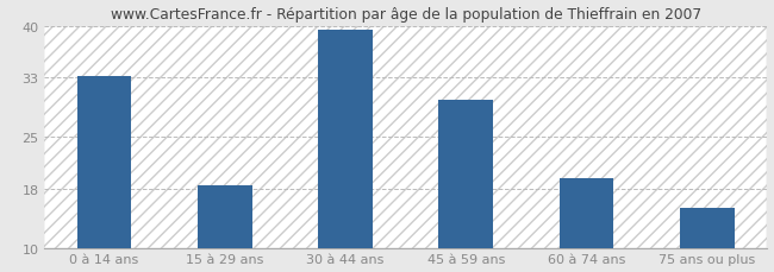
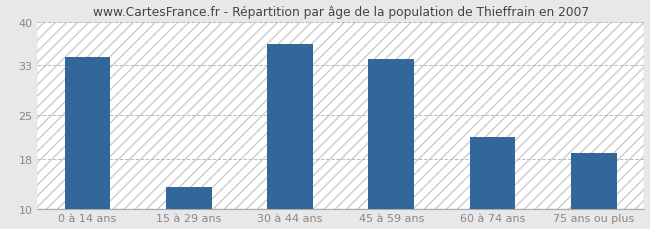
0 à 14 ans: 33.2 -> 34.4
15 à 29 ans: 18.5 -> 13.6
30 à 44 ans: 39.5 -> 36.4
45 à 59 ans: 30.0 -> 34.0
60 à 74 ans: 19.5 -> 21.6
75 ans ou plus: 15.5 -> 19.0
